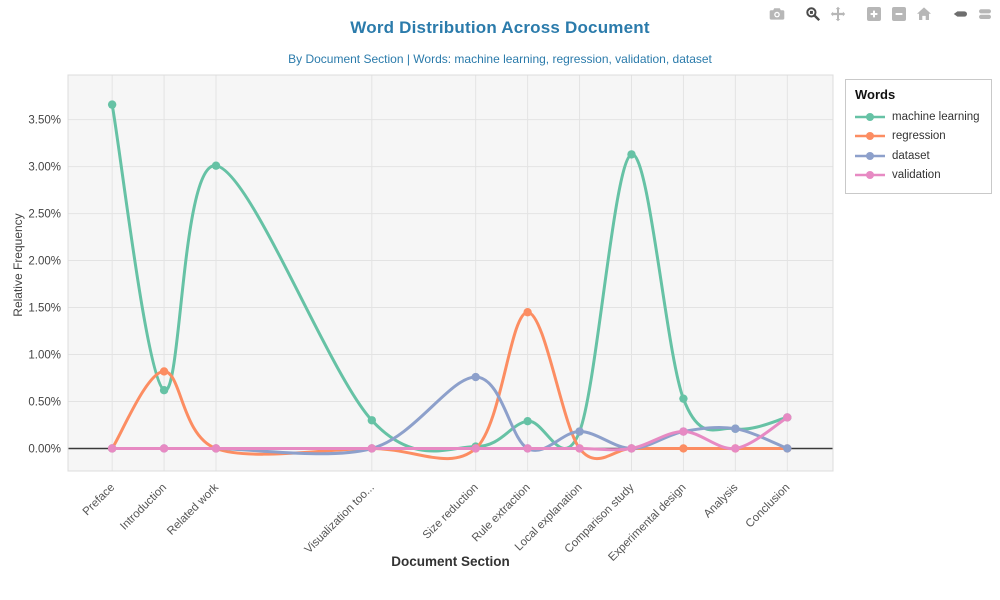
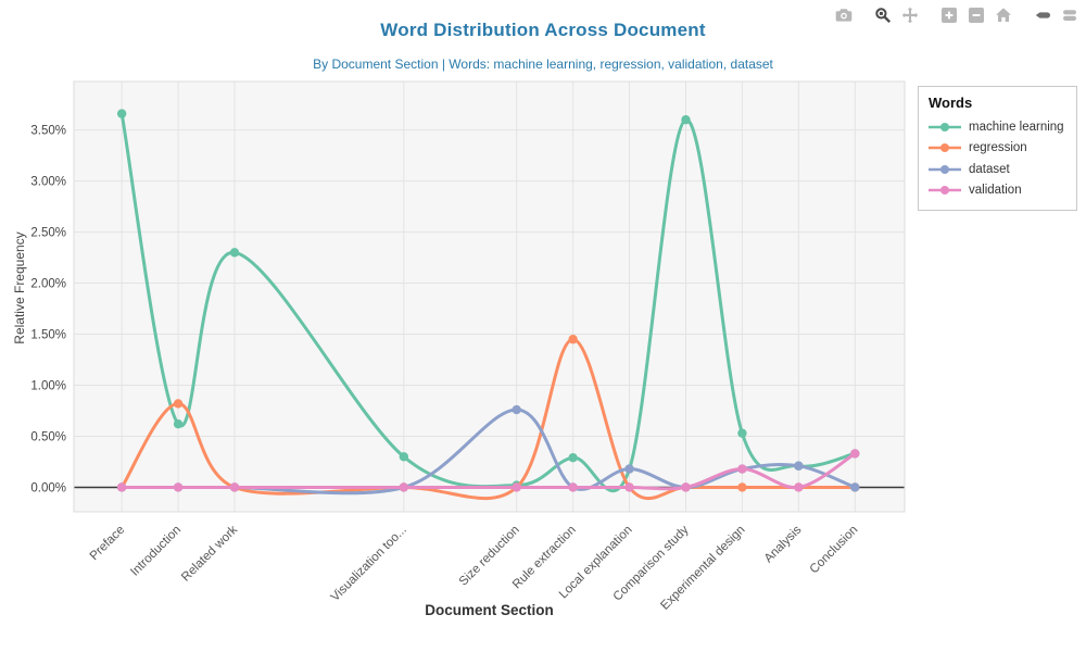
machine learning/Related work: 3.0% -> 2.3%
machine learning/Comparison study: 3.1% -> 3.6%
